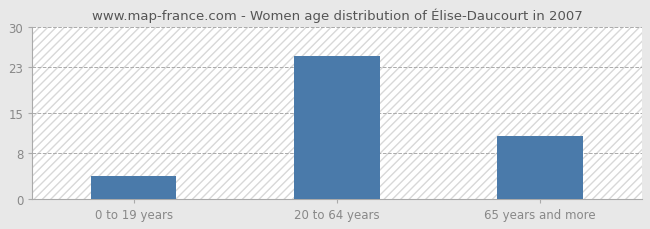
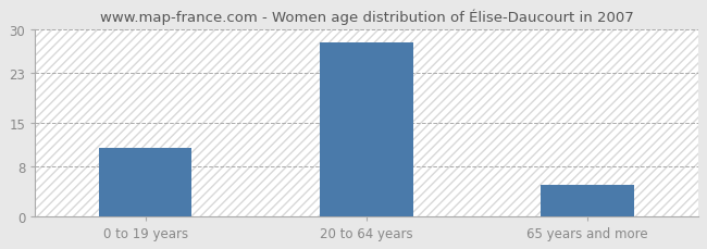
0 to 19 years: 4 -> 11
20 to 64 years: 25 -> 28
65 years and more: 11 -> 5
